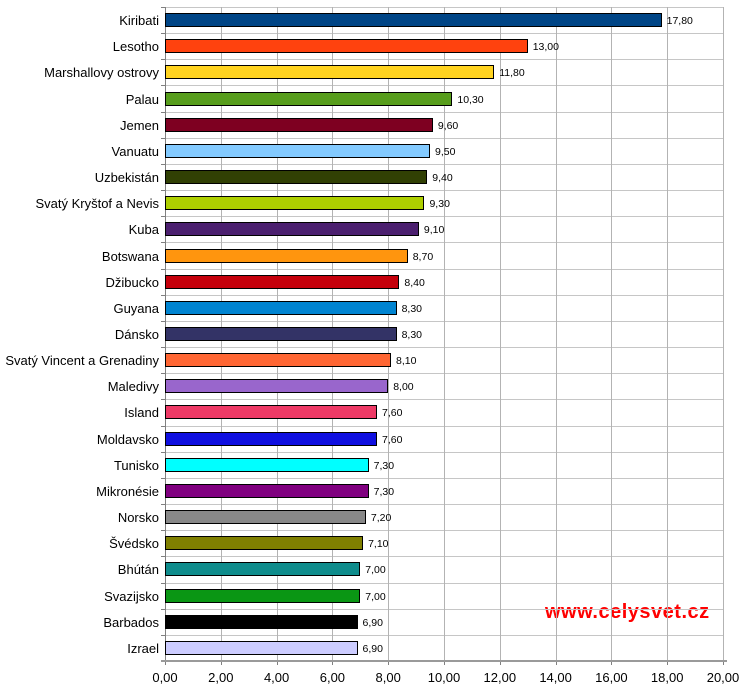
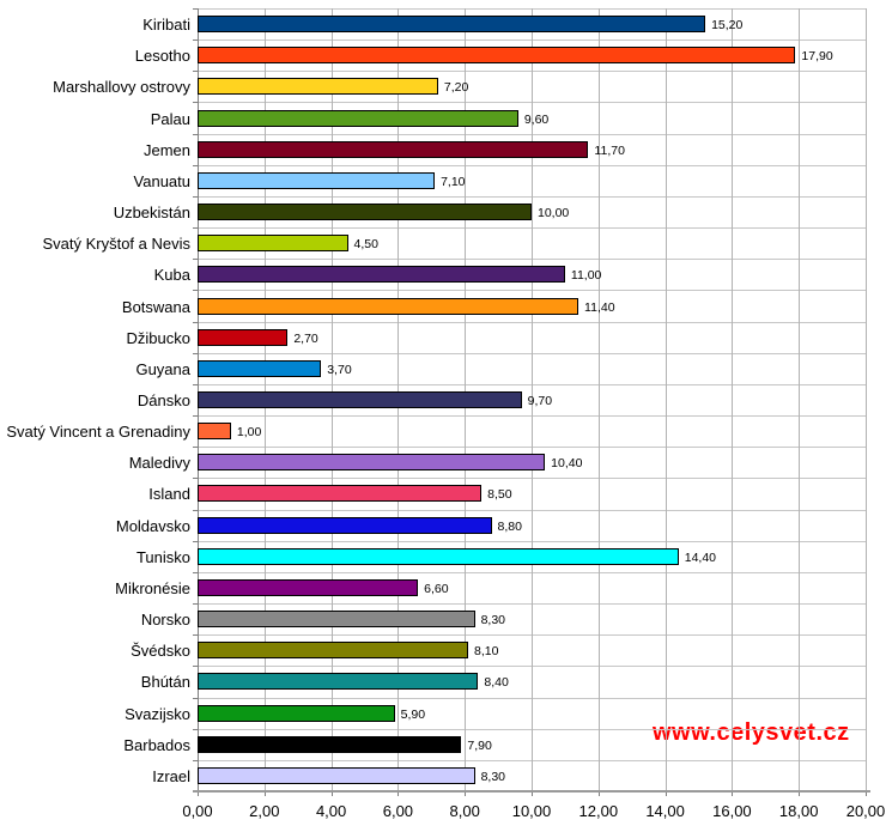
Kiribati: 17,80 -> 15,20
Lesotho: 13,00 -> 17,90
Marshallovy ostrovy: 11,80 -> 7,20
Palau: 10,30 -> 9,60
Jemen: 9,60 -> 11,70
Vanuatu: 9,50 -> 7,10
Uzbekistán: 9,40 -> 10,00
Svatý Kryštof a Nevis: 9,30 -> 4,50
Kuba: 9,10 -> 11,00
Botswana: 8,70 -> 11,40
Džibucko: 8,40 -> 2,70
Guyana: 8,30 -> 3,70
Dánsko: 8,30 -> 9,70
Svatý Vincent a Grenadiny: 8,10 -> 1,00
Maledivy: 8,00 -> 10,40
Island: 7,60 -> 8,50
Moldavsko: 7,60 -> 8,80
Tunisko: 7,30 -> 14,40
Mikronésie: 7,30 -> 6,60
Norsko: 7,20 -> 8,30
Švédsko: 7,10 -> 8,10
Bhútán: 7,00 -> 8,40
Svazijsko: 7,00 -> 5,90
Barbados: 6,90 -> 7,90
Izrael: 6,90 -> 8,30
